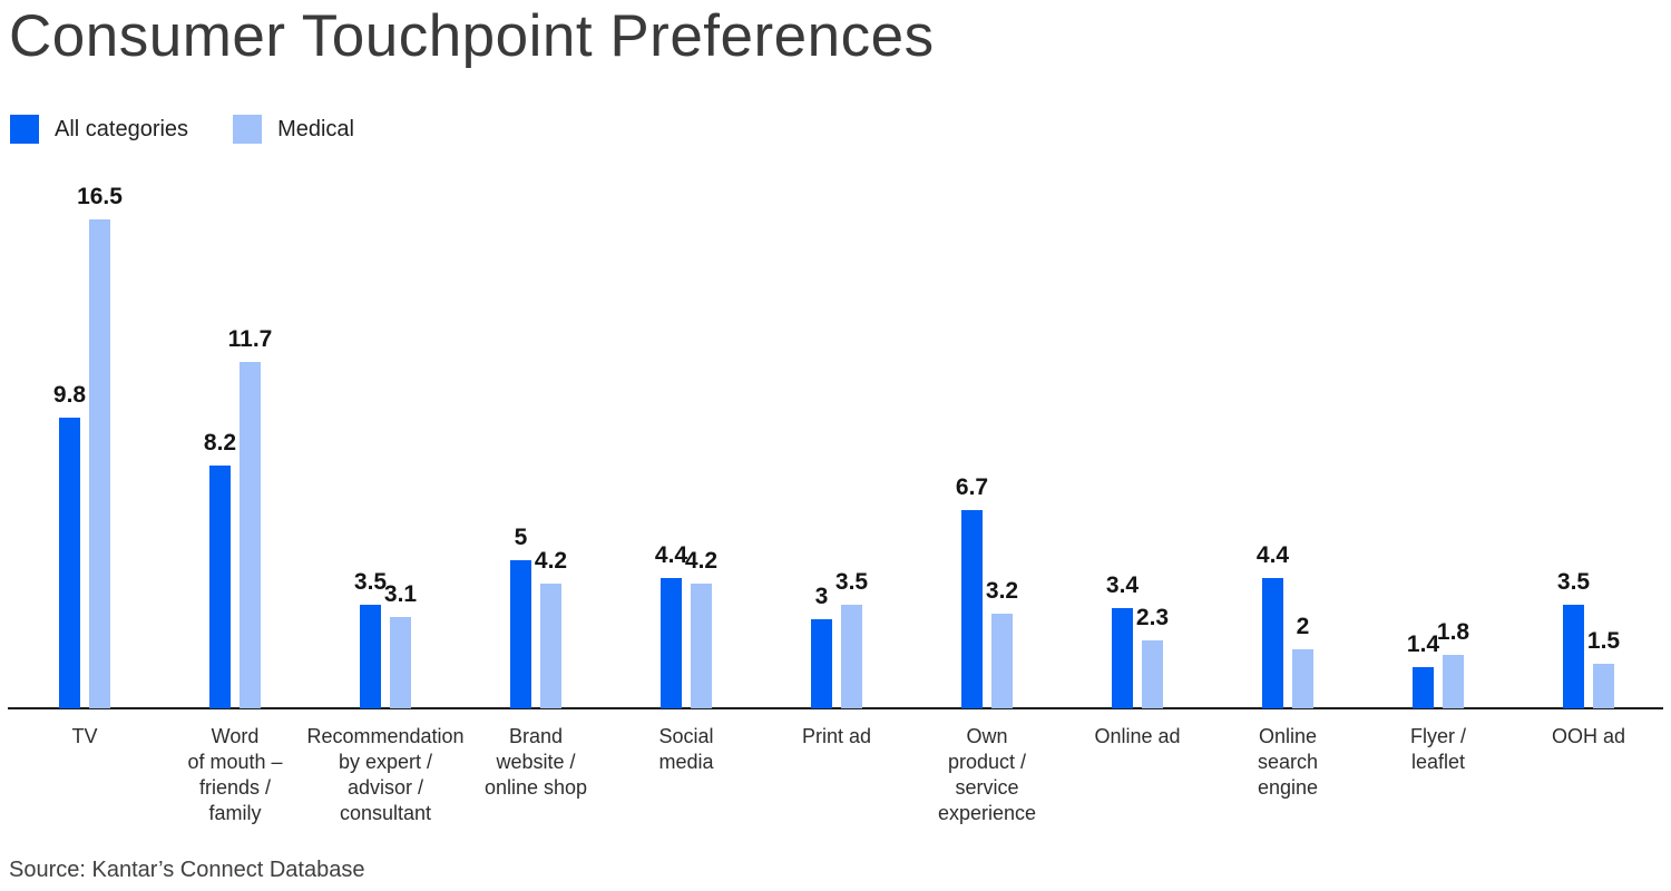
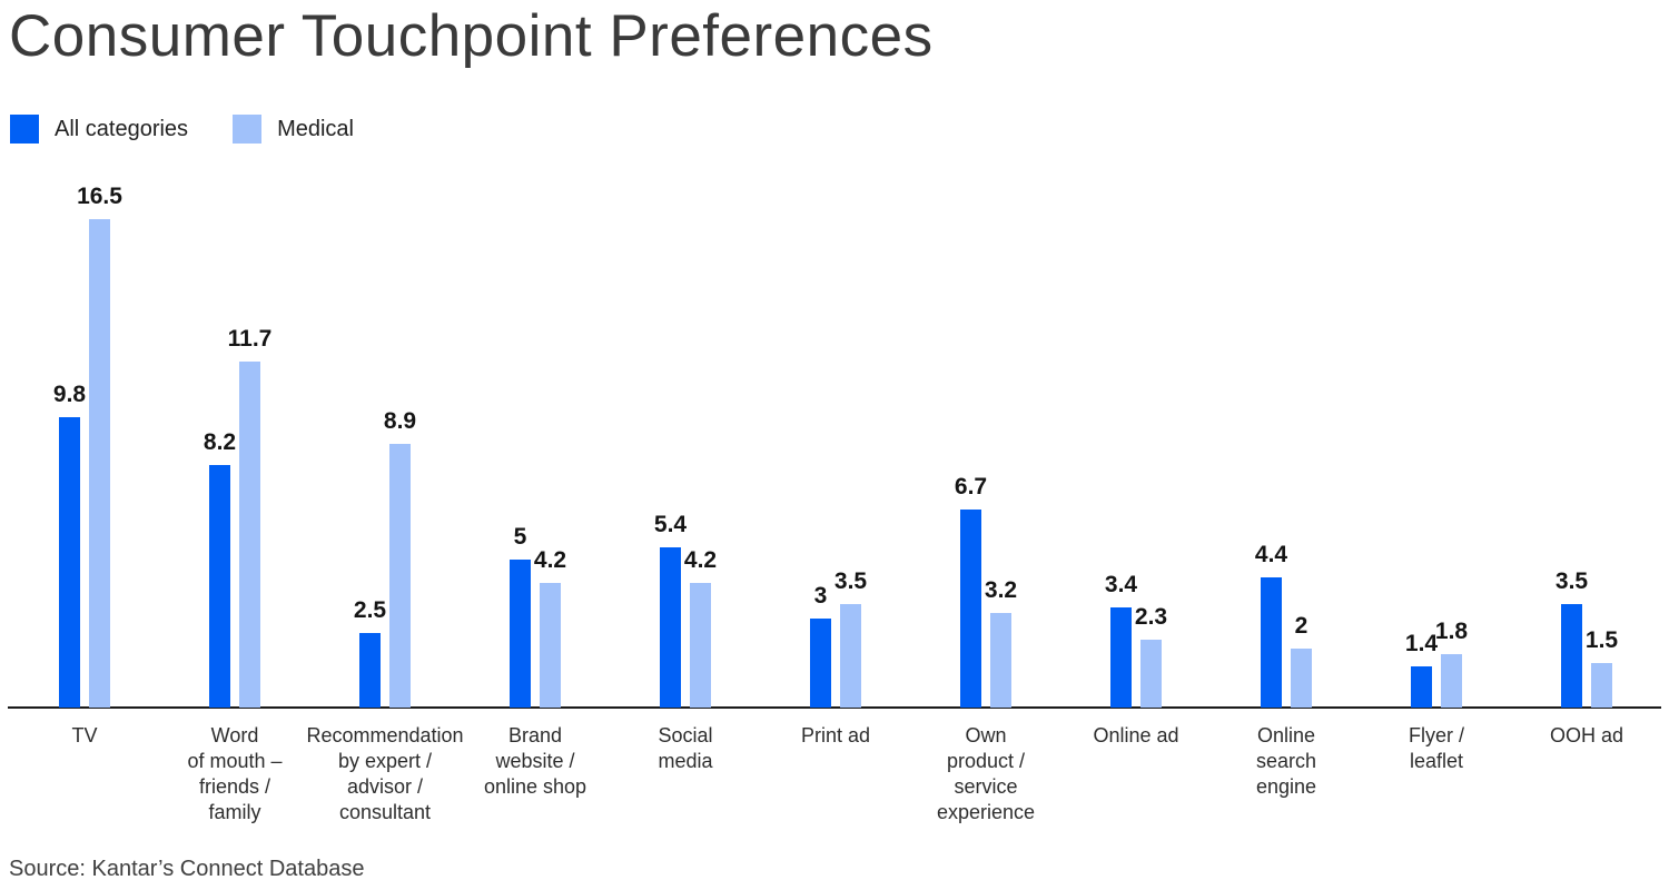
All categories/Recommendation by expert / advisor / consultant: 3.5 -> 2.5
Medical/Recommendation by expert / advisor / consultant: 3.1 -> 8.9
All categories/Social media: 4.4 -> 5.4
